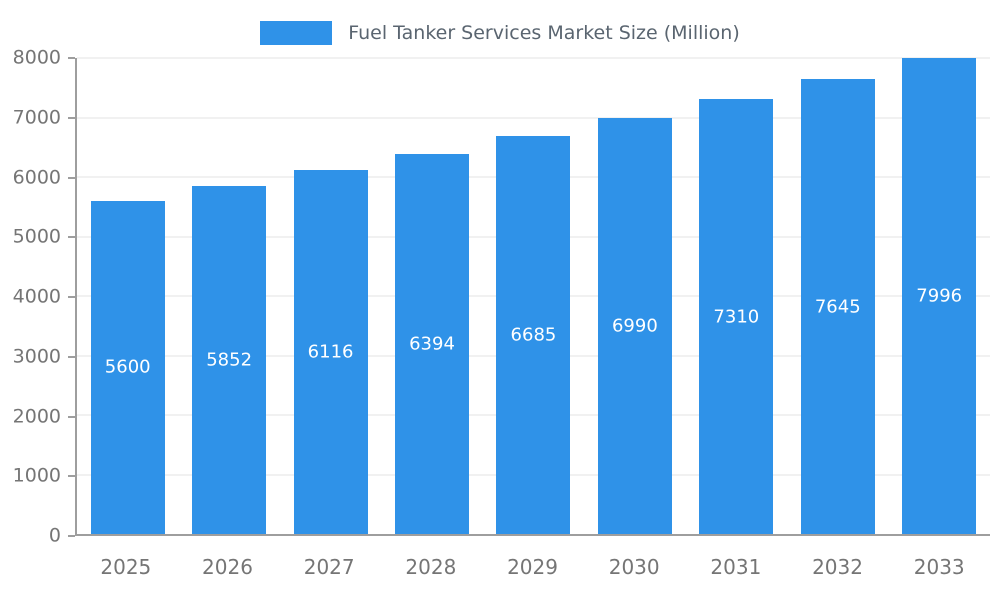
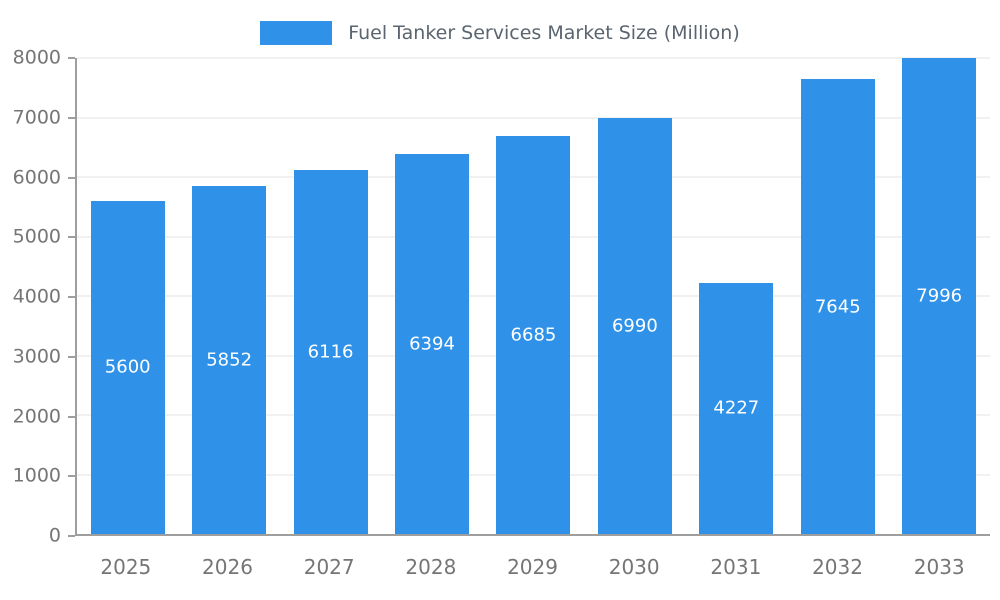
2031: 7310 -> 4227
